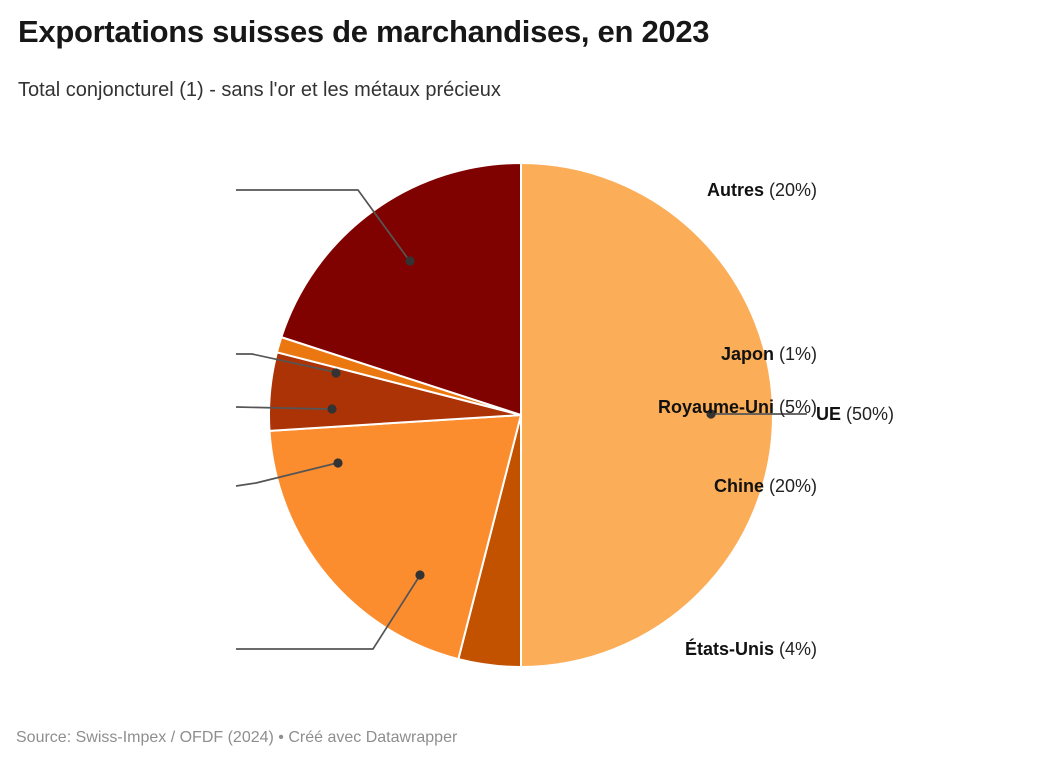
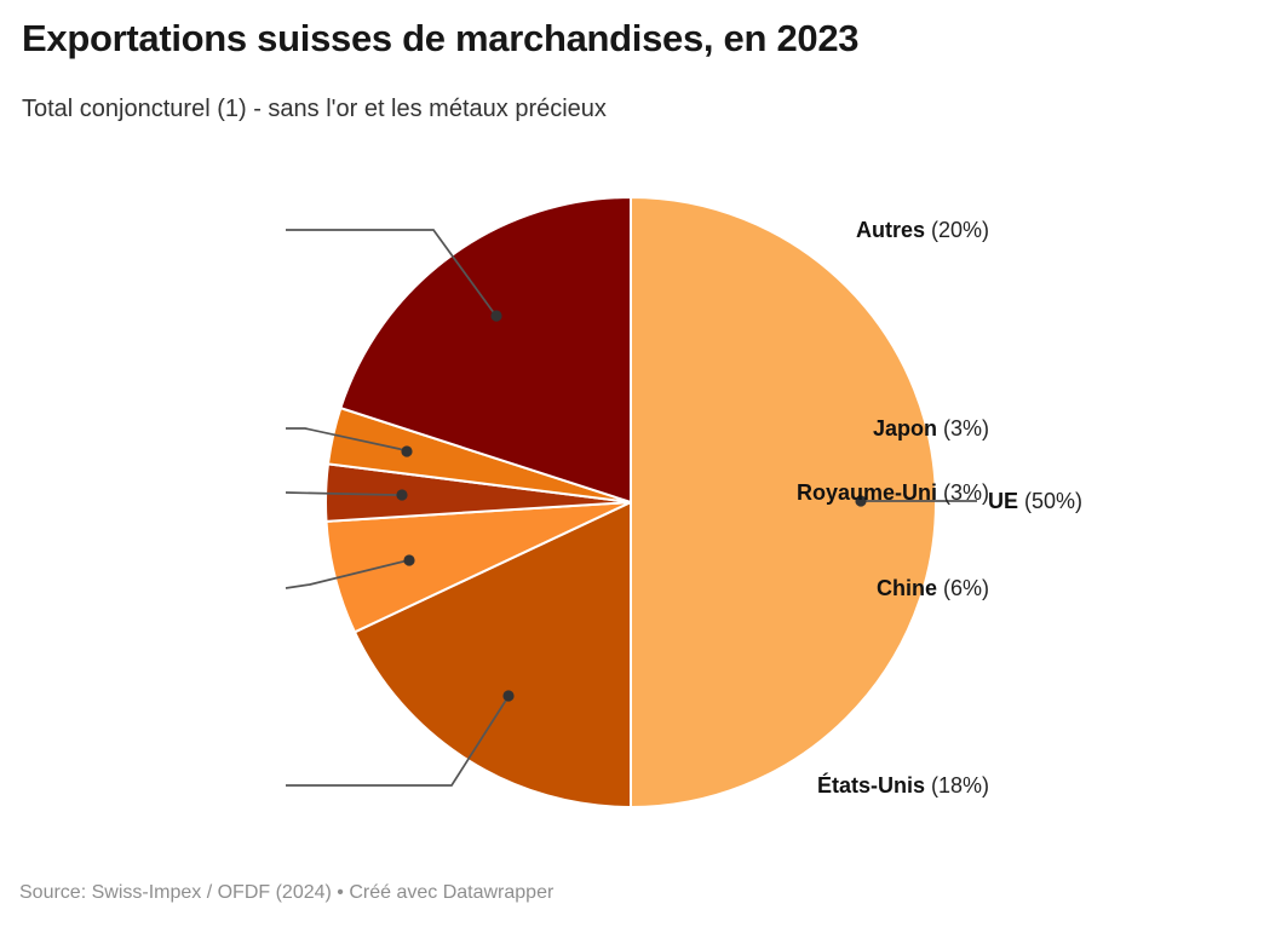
États-Unis: 4% -> 18%
Chine: 20% -> 6%
Royaume-Uni: 5% -> 3%
Japon: 1% -> 3%
